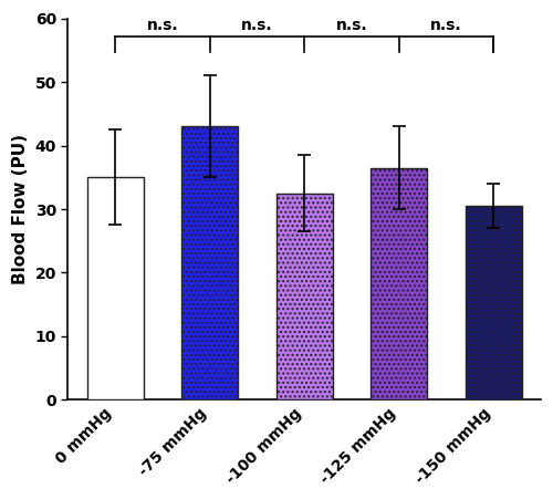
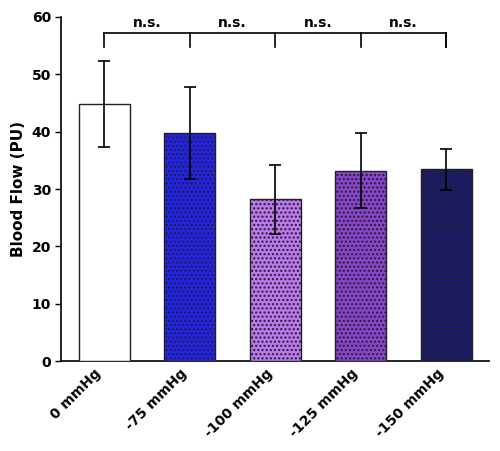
0 mmHg: 35.0 -> 44.8
-75 mmHg: 43.0 -> 39.8
-100 mmHg: 32.5 -> 28.2
-125 mmHg: 36.5 -> 33.2
-150 mmHg: 30.5 -> 33.4
